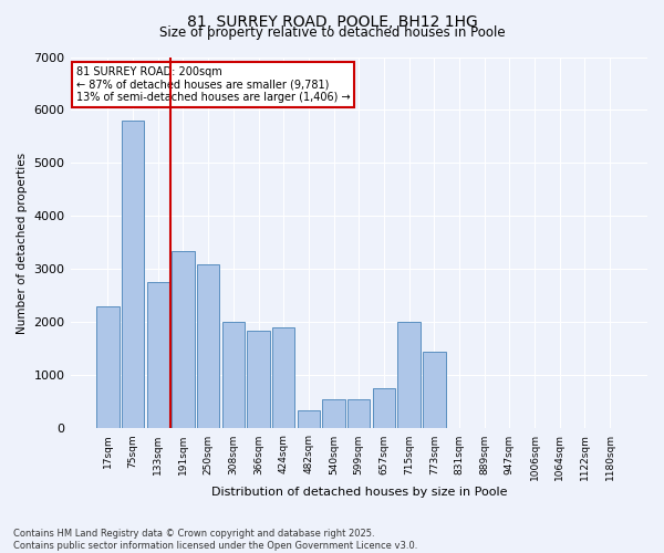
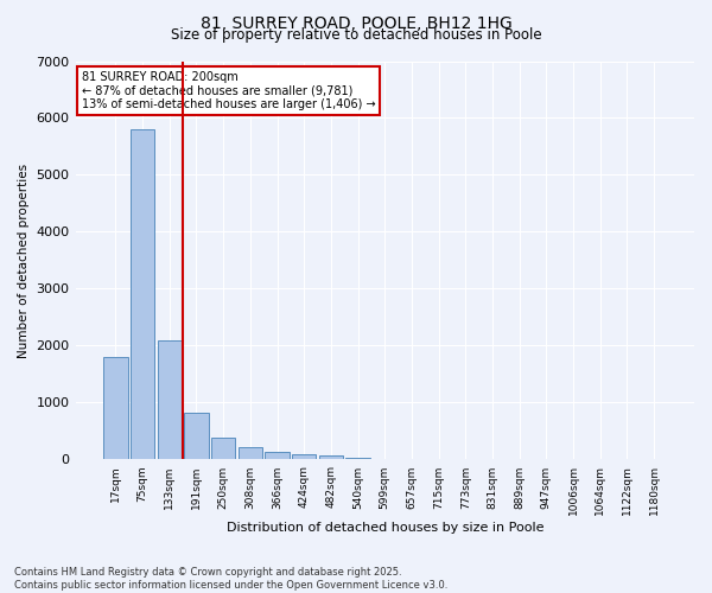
17sqm: 2300 -> 1800
133sqm: 2750 -> 2100
191sqm: 3350 -> 820
250sqm: 3100 -> 380
308sqm: 2000 -> 220
366sqm: 1850 -> 130
424sqm: 1900 -> 90
482sqm: 350 -> 80
540sqm: 550 -> 30
599sqm: 550 -> 20
657sqm: 750 -> 0
715sqm: 2000 -> 0
773sqm: 1450 -> 0
